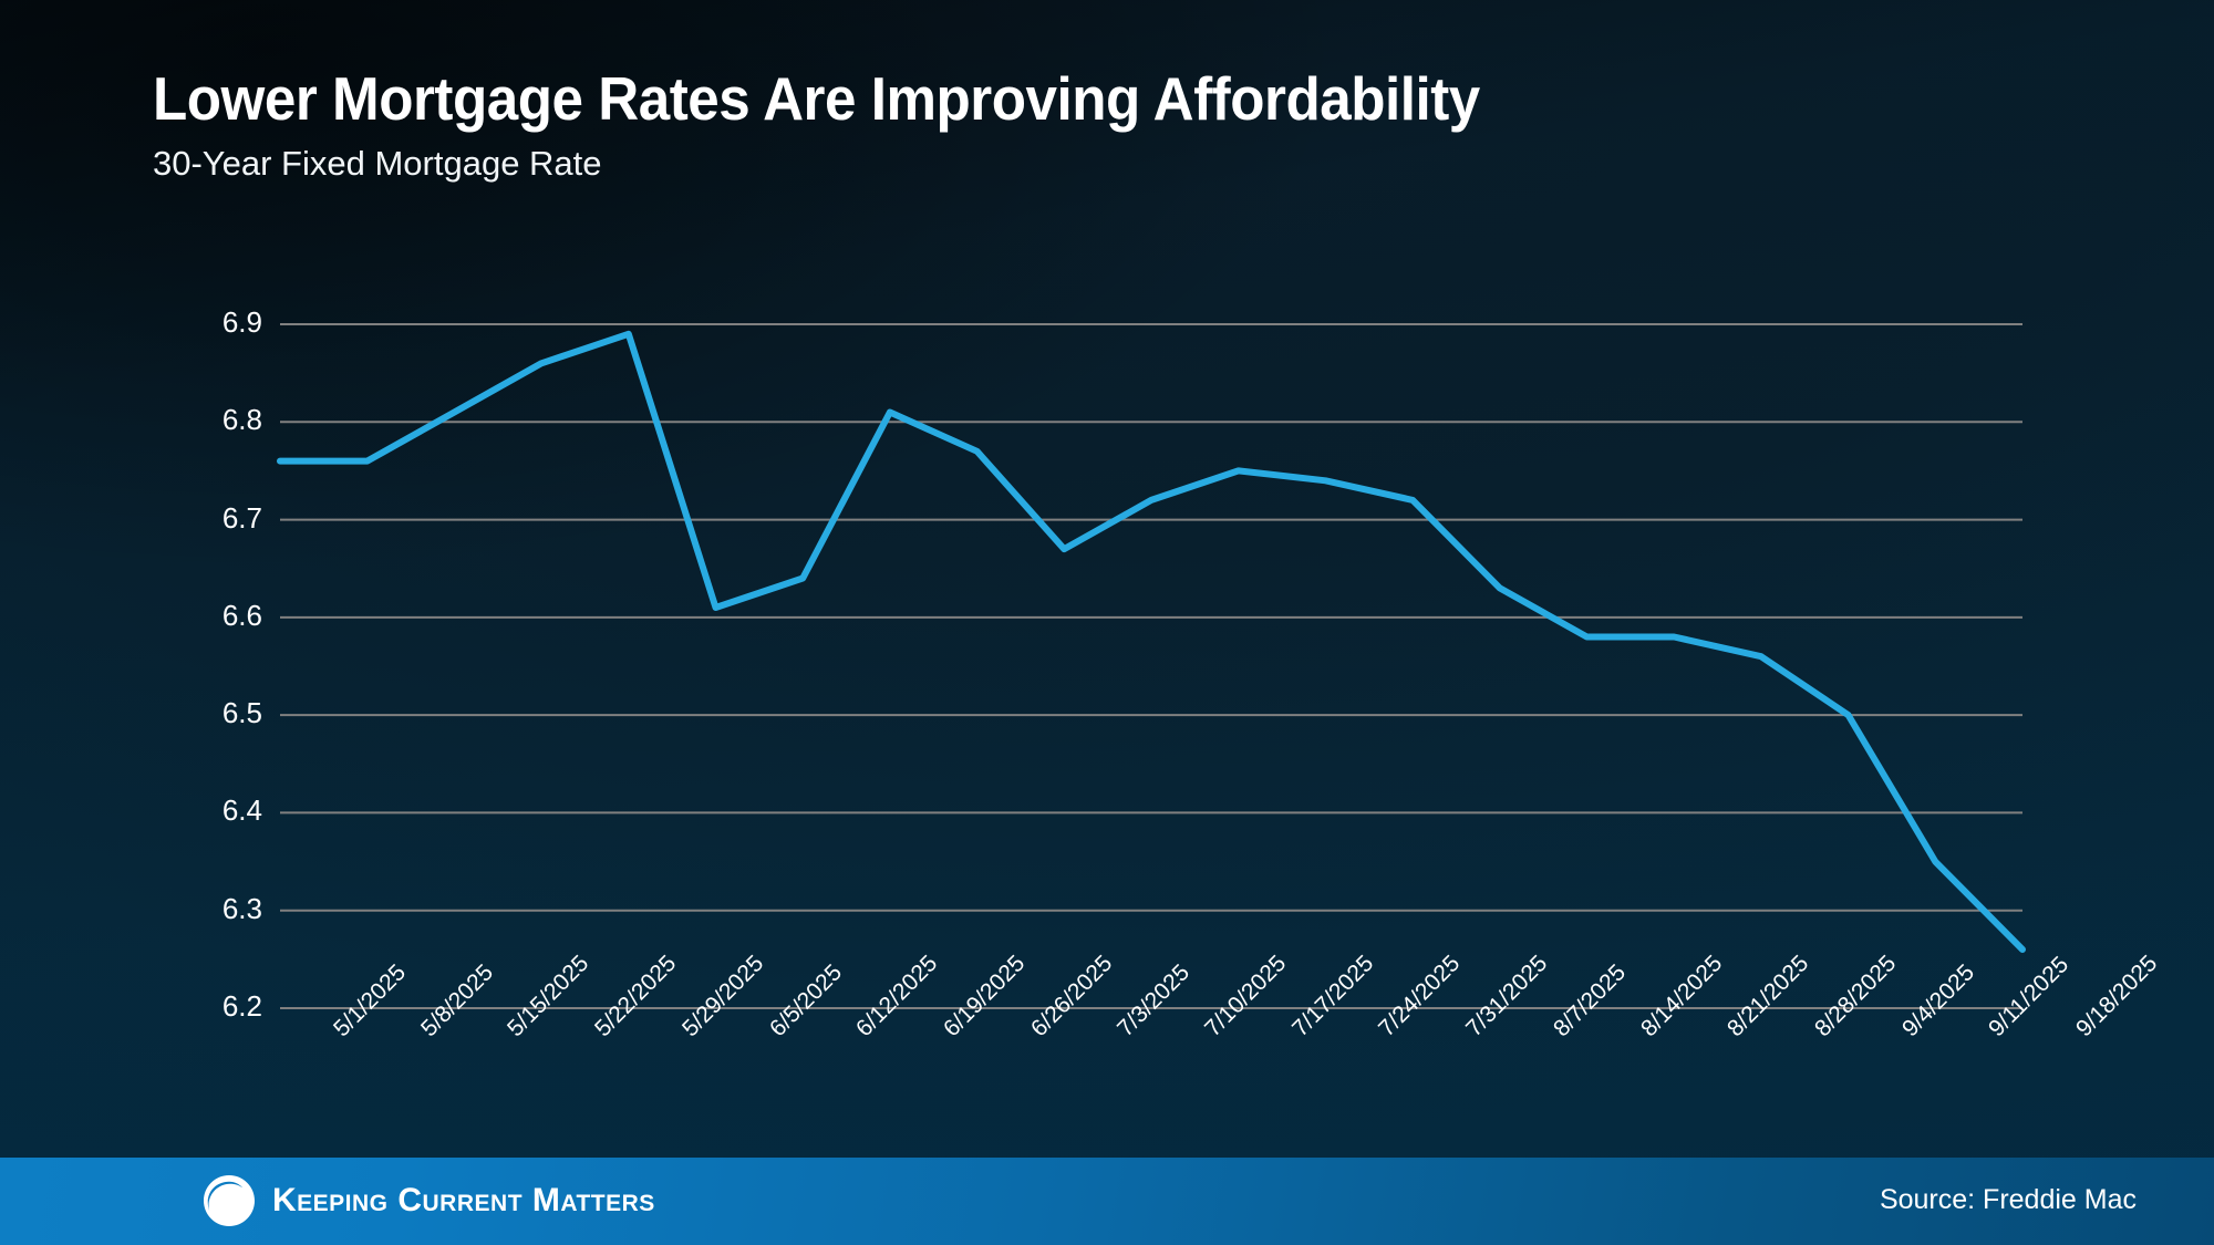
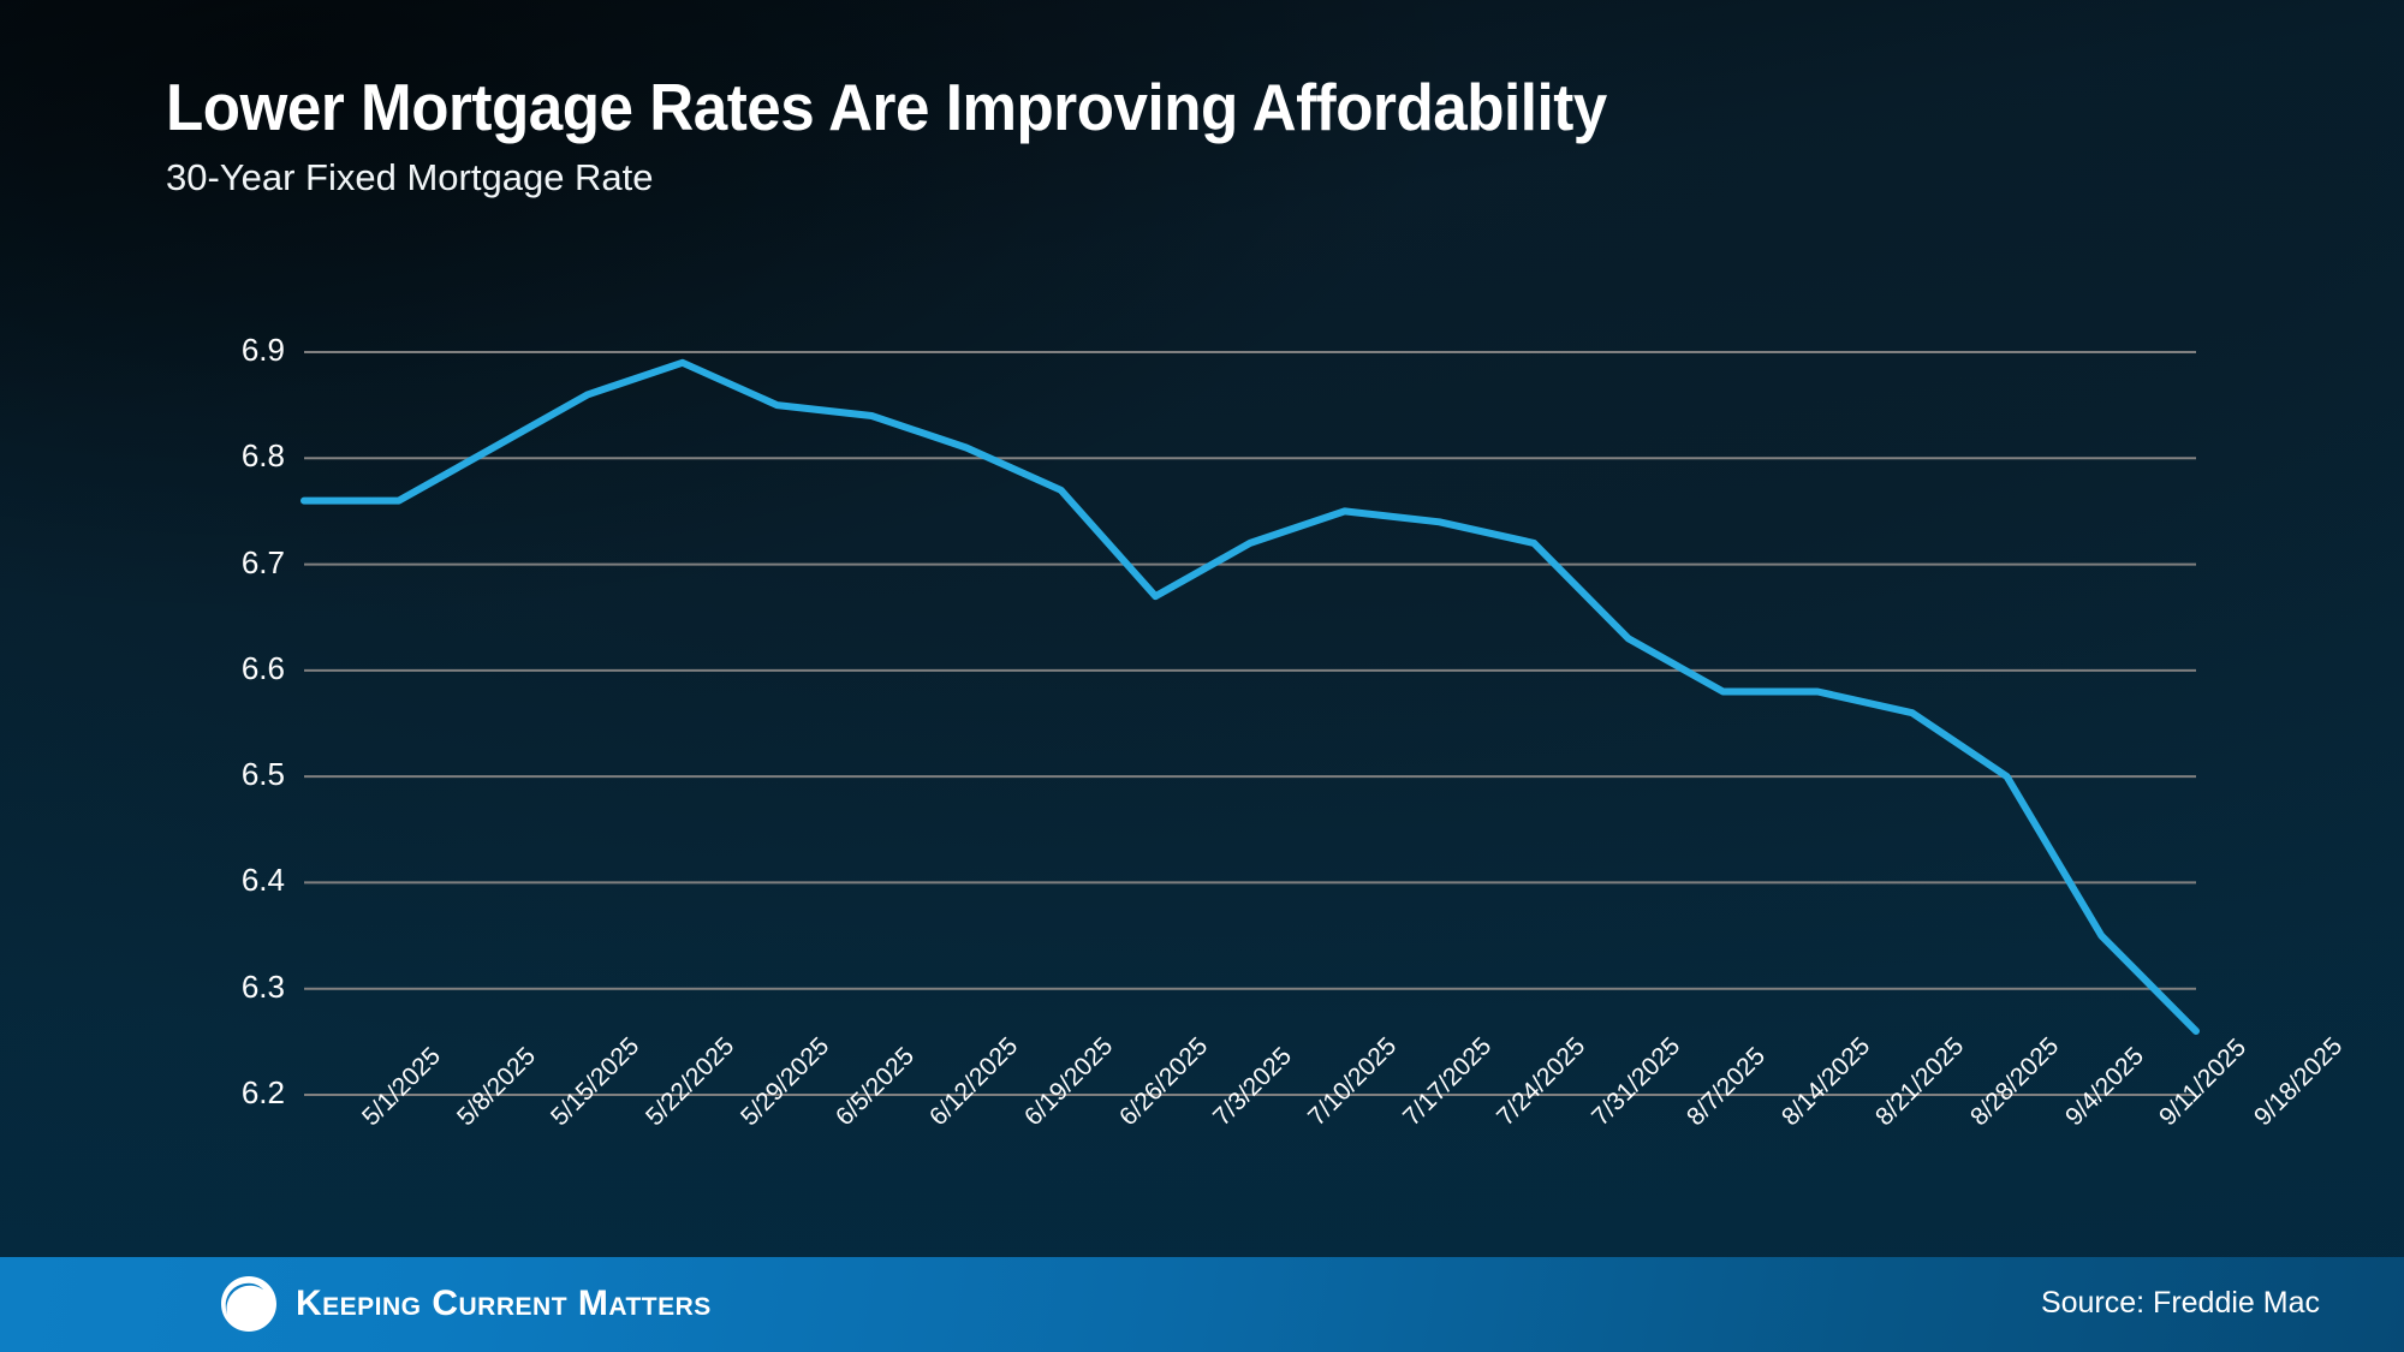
6/5/2025: 6.61 -> 6.85
6/12/2025: 6.64 -> 6.84
